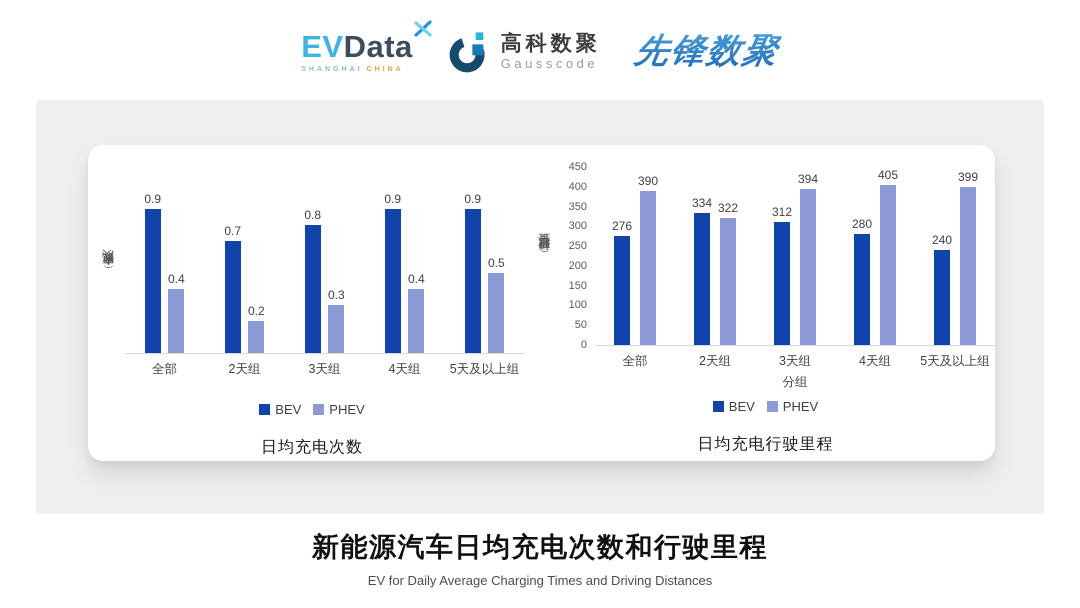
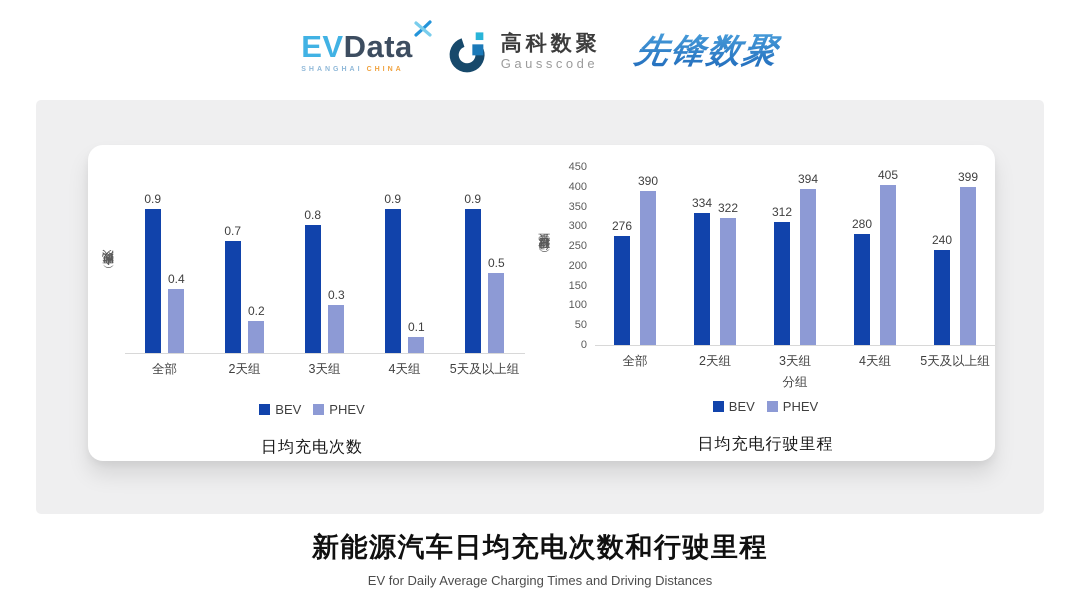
日均充电次数/PHEV/4天组: 0.4 -> 0.1
